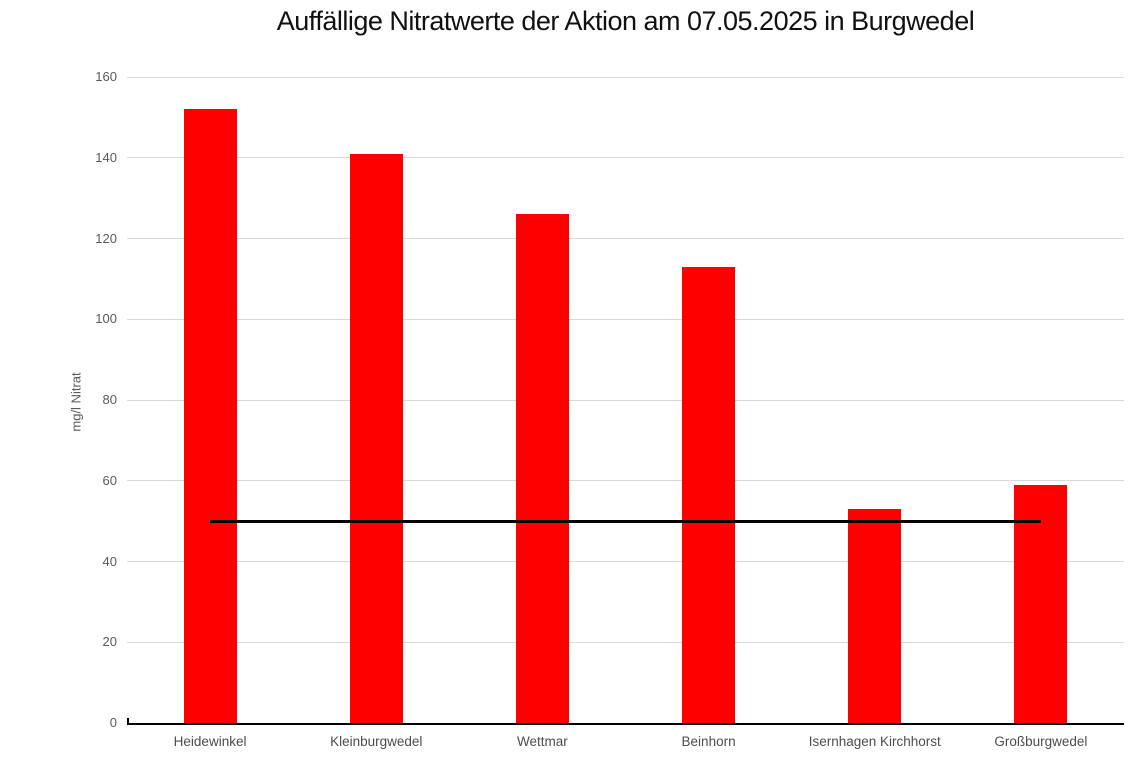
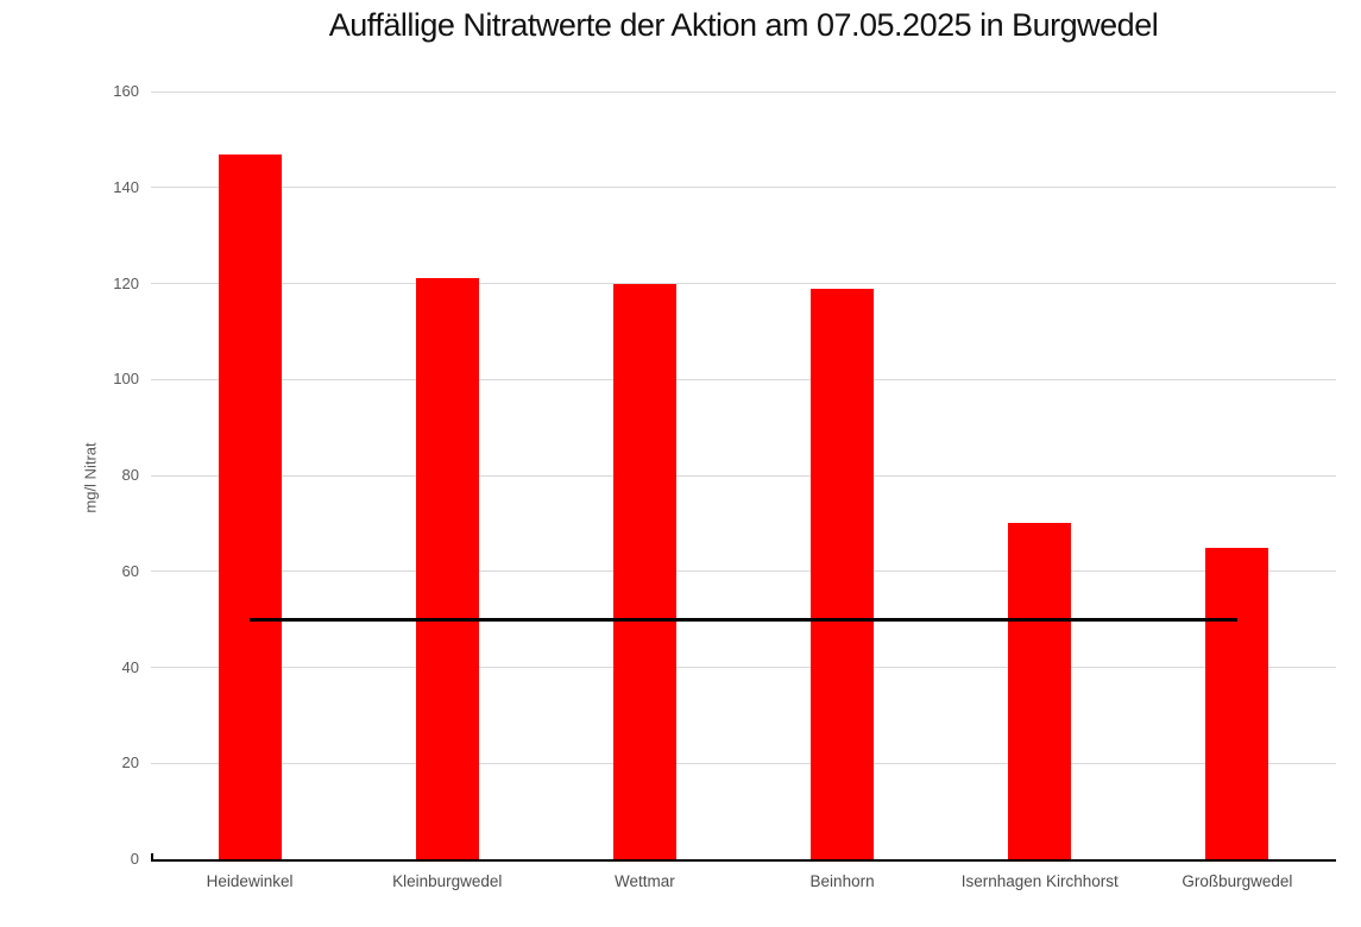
Heidewinkel: 152 -> 147
Kleinburgwedel: 141 -> 121
Wettmar: 126 -> 120
Beinhorn: 113 -> 119
Isernhagen Kirchhorst: 53 -> 70
Großburgwedel: 59 -> 65
